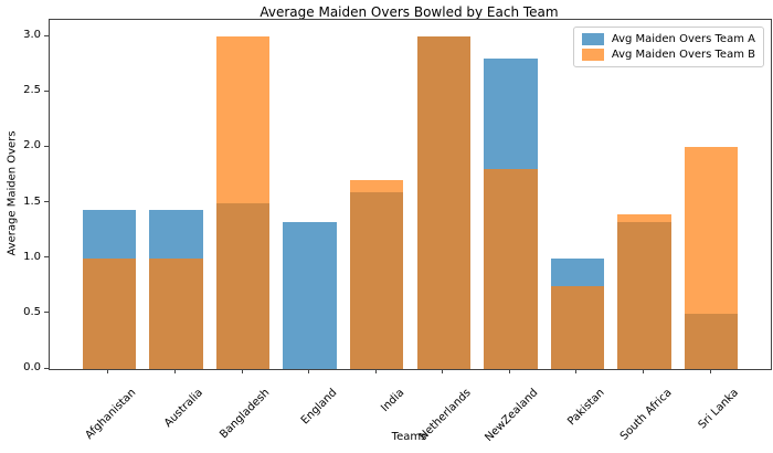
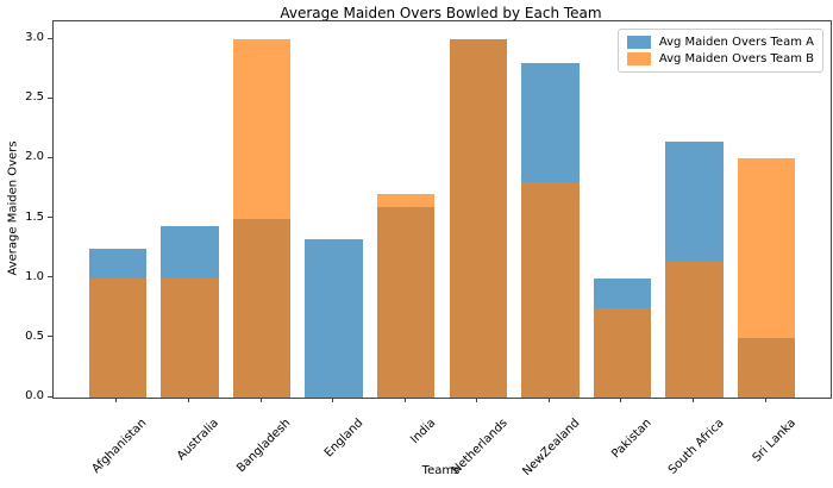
Avg Maiden Overs Team A/Afghanistan: 1.44 -> 1.25
Avg Maiden Overs Team A/South Africa: 1.33 -> 2.14
Avg Maiden Overs Team B/South Africa: 1.40 -> 1.14
